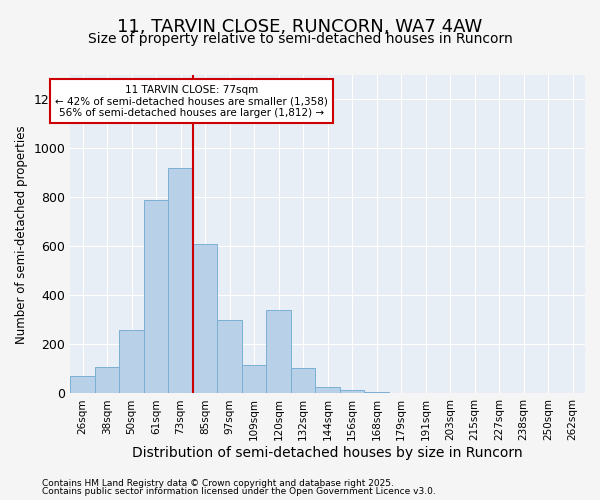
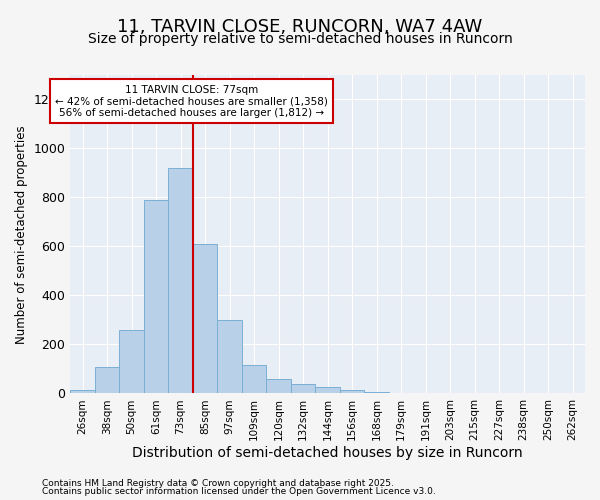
26sqm: 70 -> 15
120sqm: 340 -> 60
132sqm: 105 -> 40
